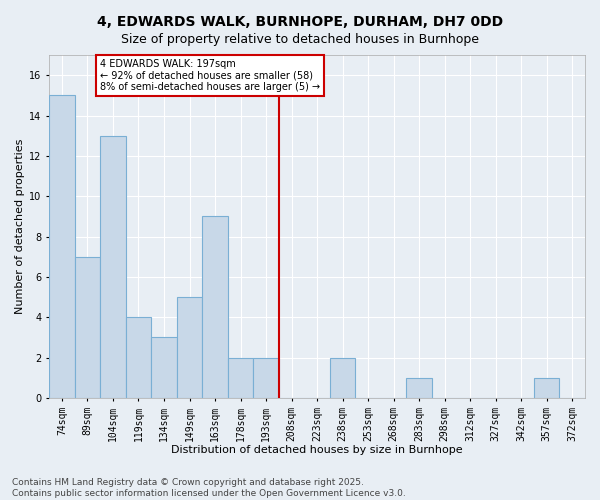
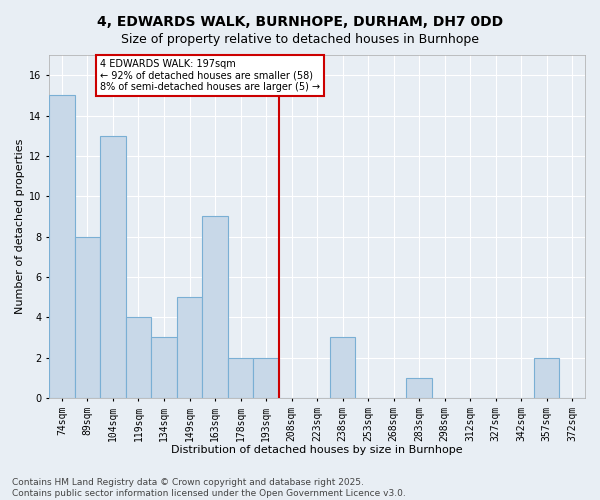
89sqm: 7 -> 8
238sqm: 2 -> 3
357sqm: 1 -> 2
